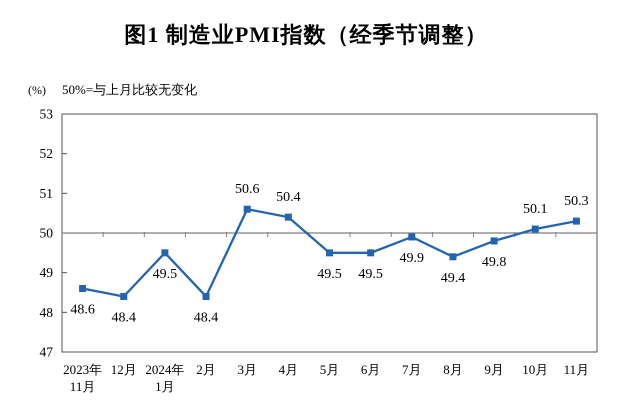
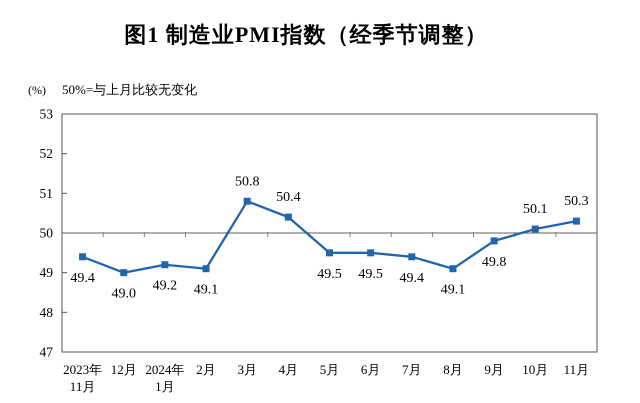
2023年 11月: 48.6 -> 49.4
12月: 48.4 -> 49.0
2024年 1月: 49.5 -> 49.2
2月: 48.4 -> 49.1
3月: 50.6 -> 50.8
7月: 49.9 -> 49.4
8月: 49.4 -> 49.1
